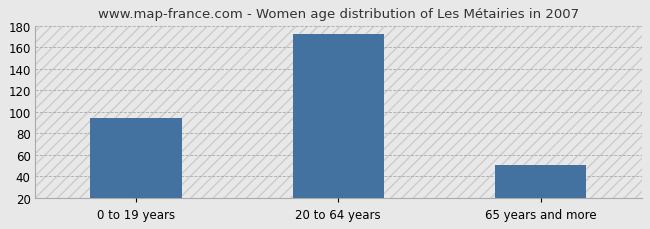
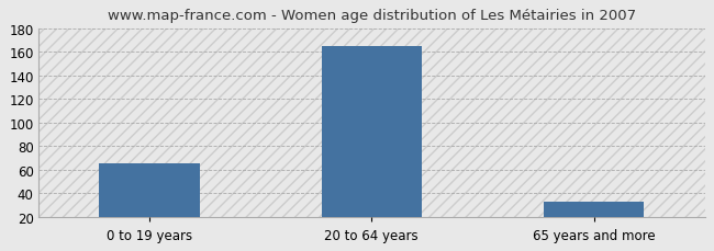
0 to 19 years: 94 -> 65
20 to 64 years: 172 -> 165
65 years and more: 51 -> 33
